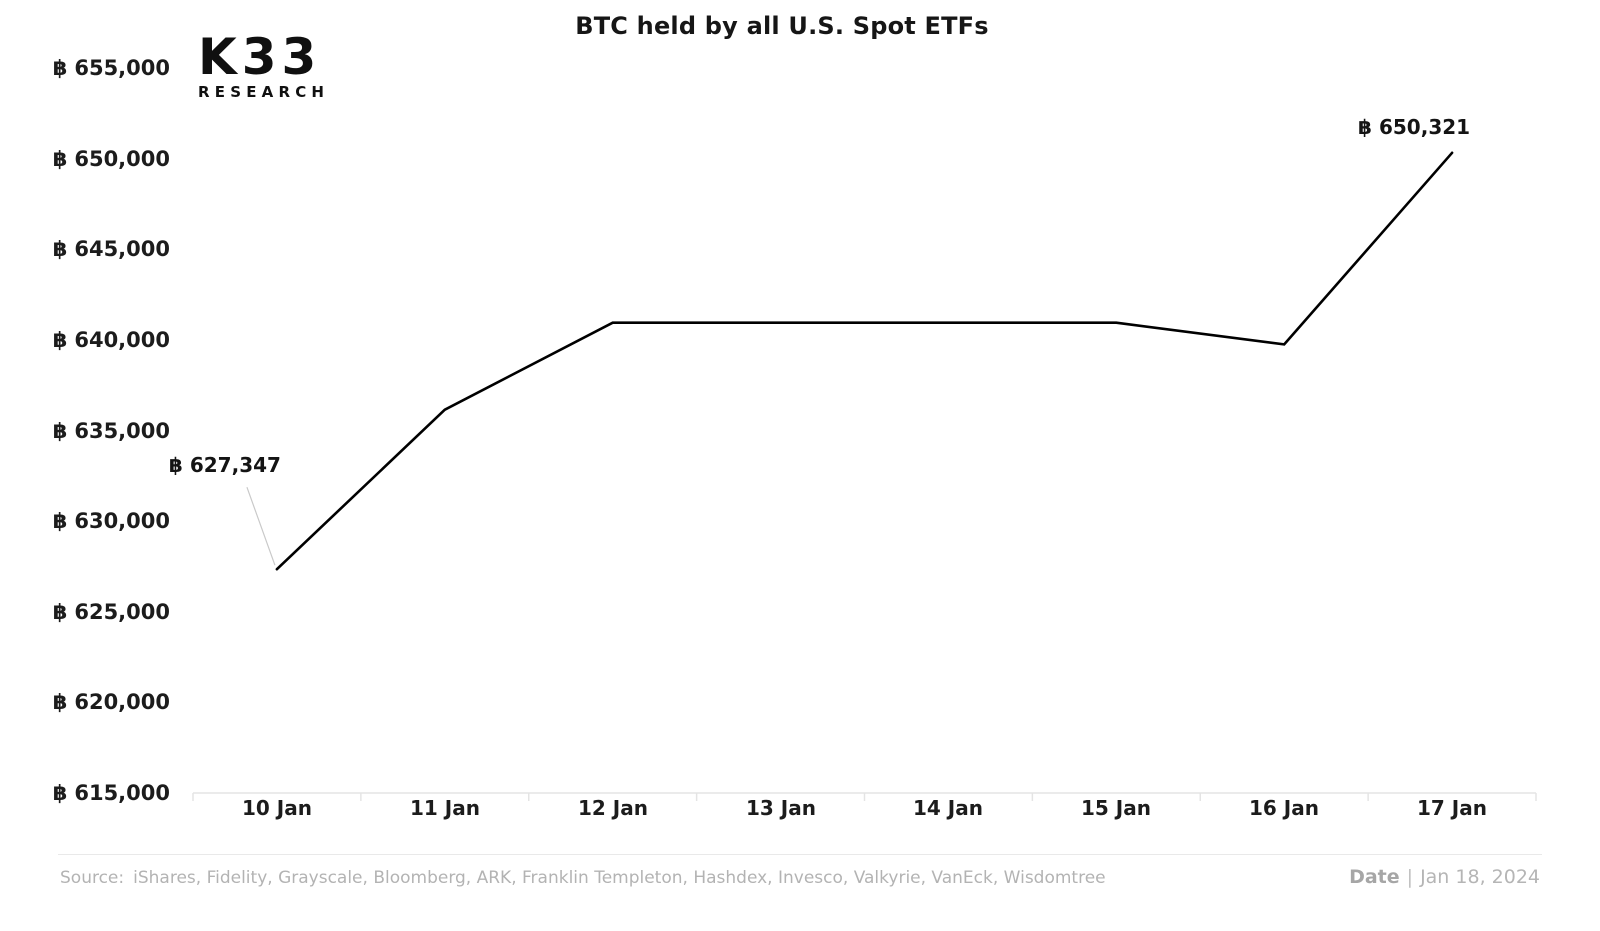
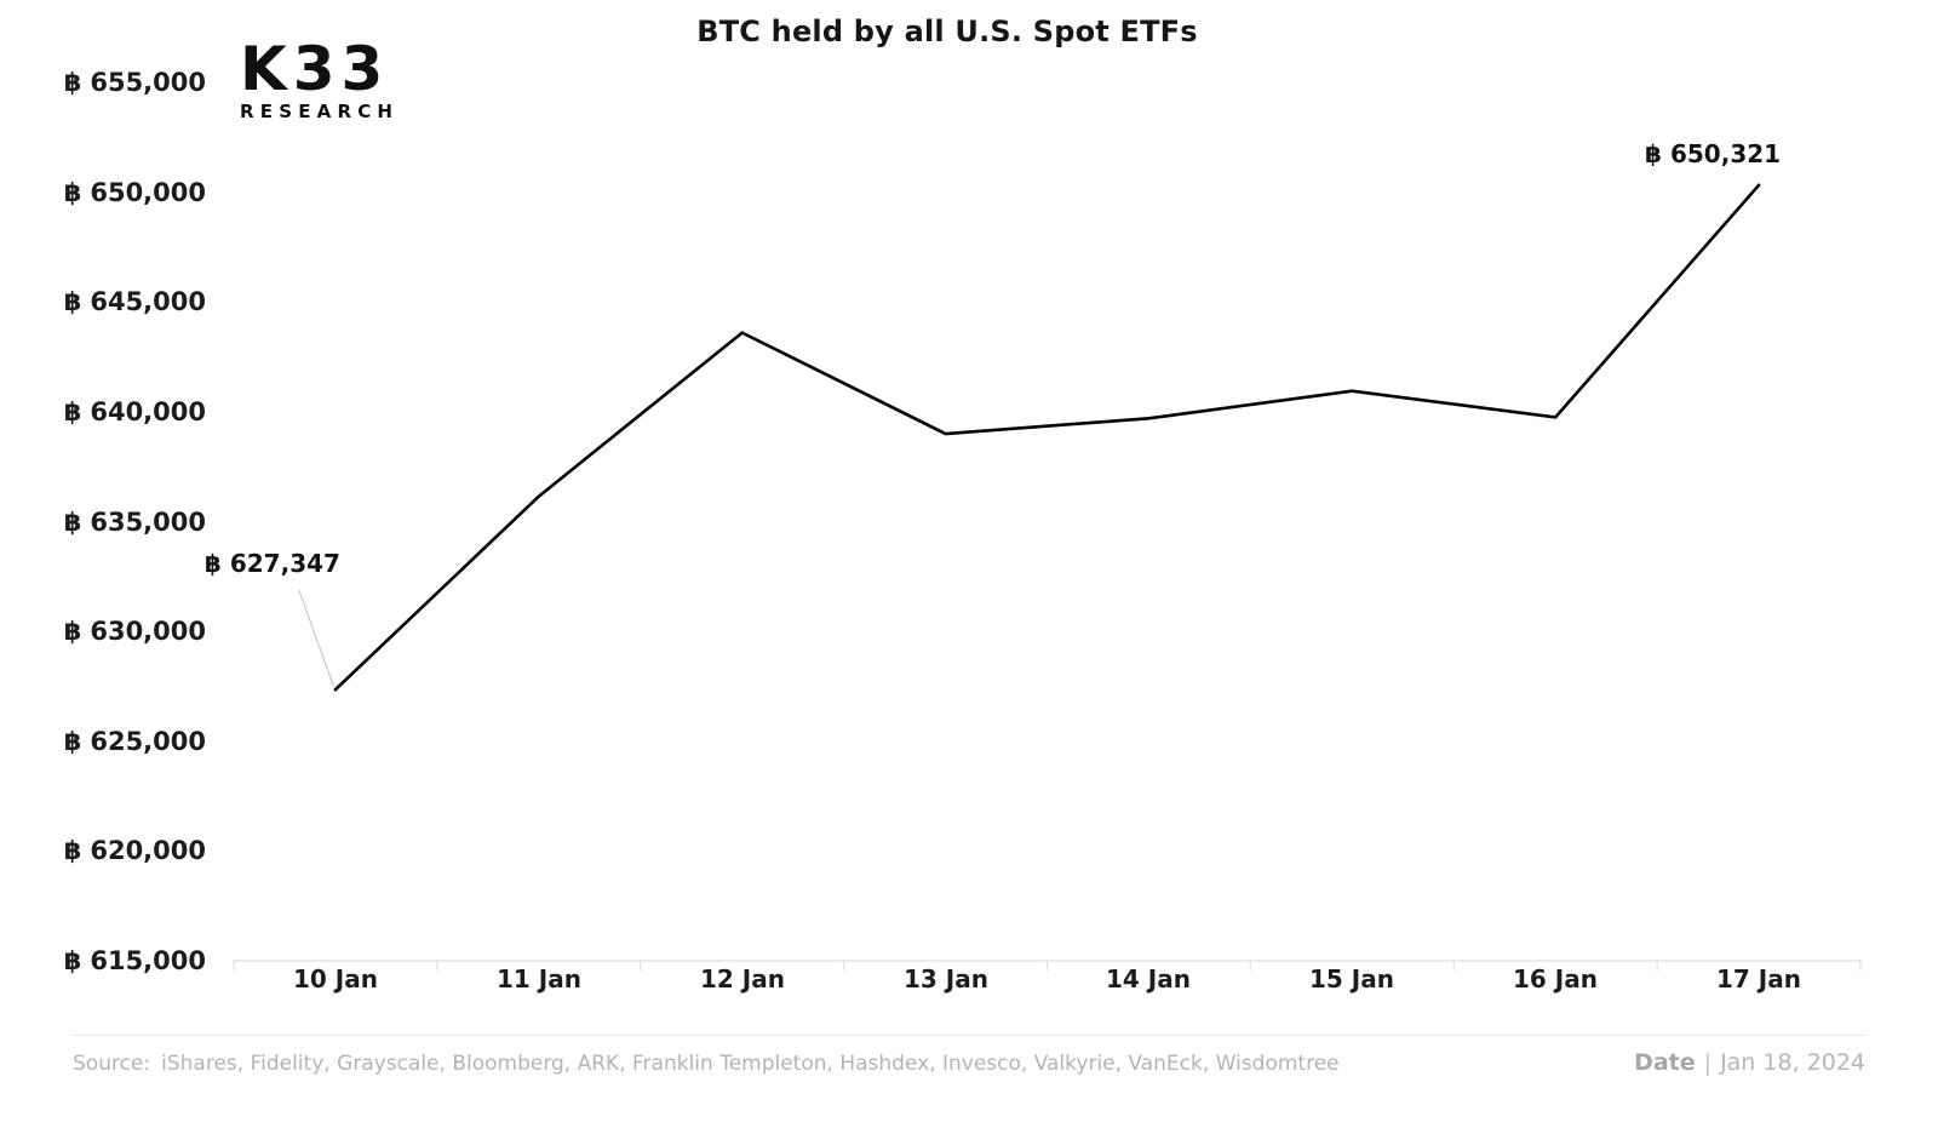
12 Jan: 641000 -> 643600
13 Jan: 641000 -> 639000
14 Jan: 641000 -> 639700
